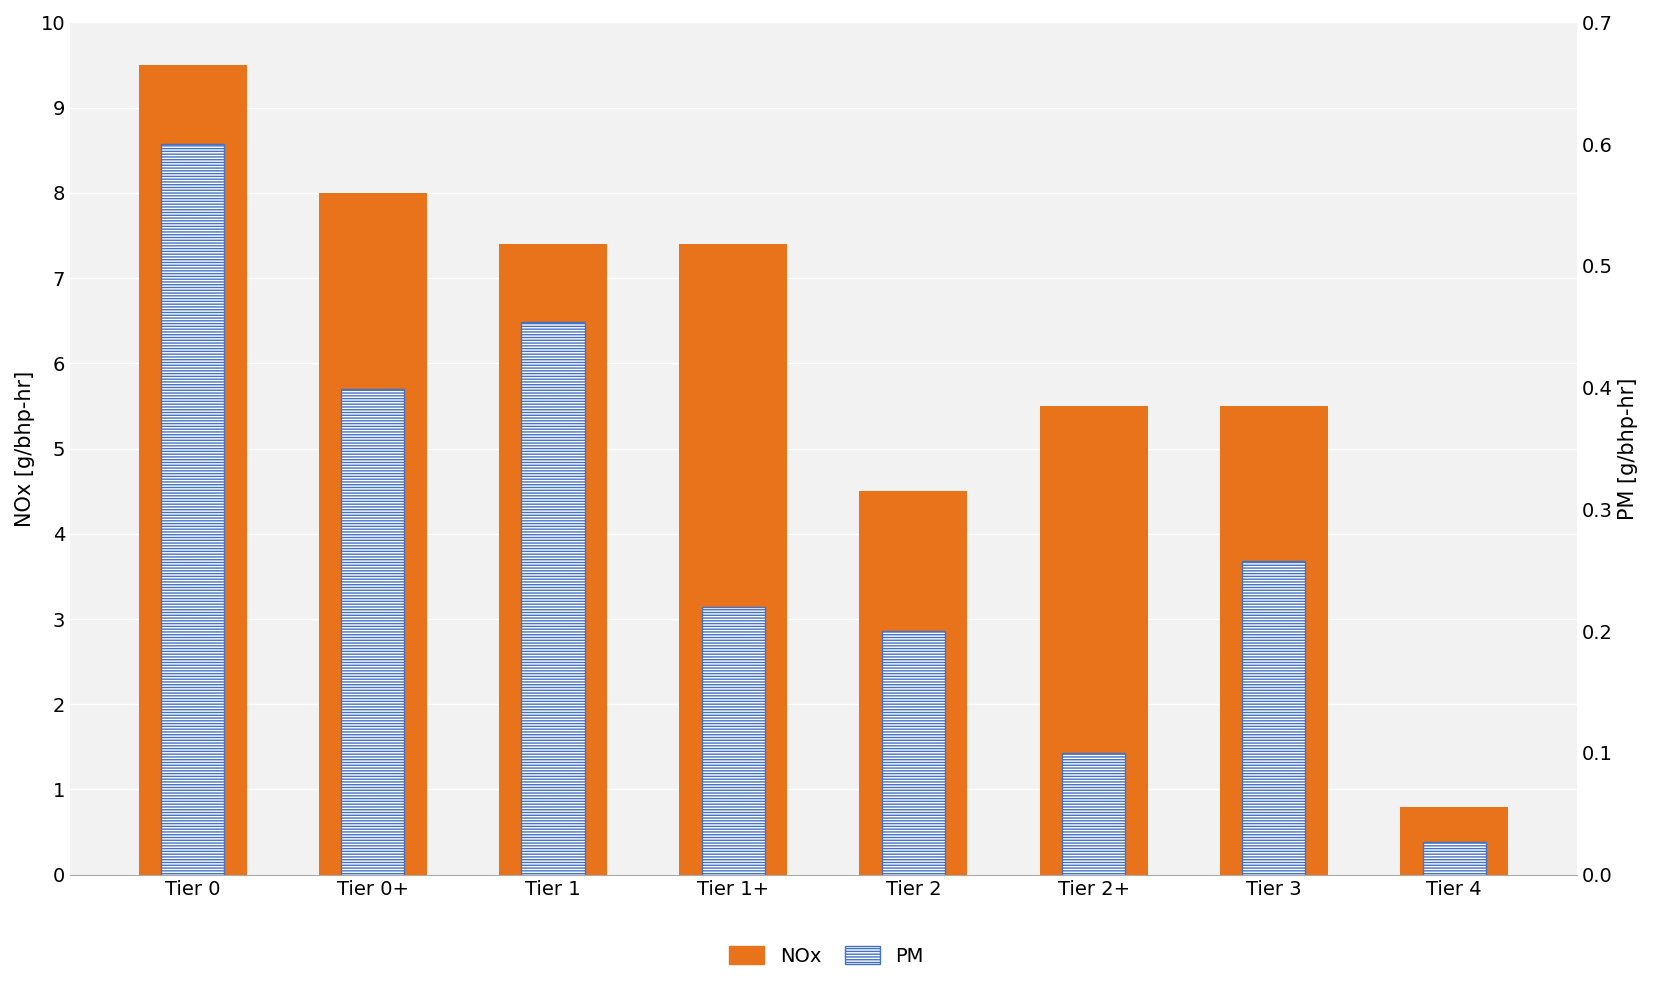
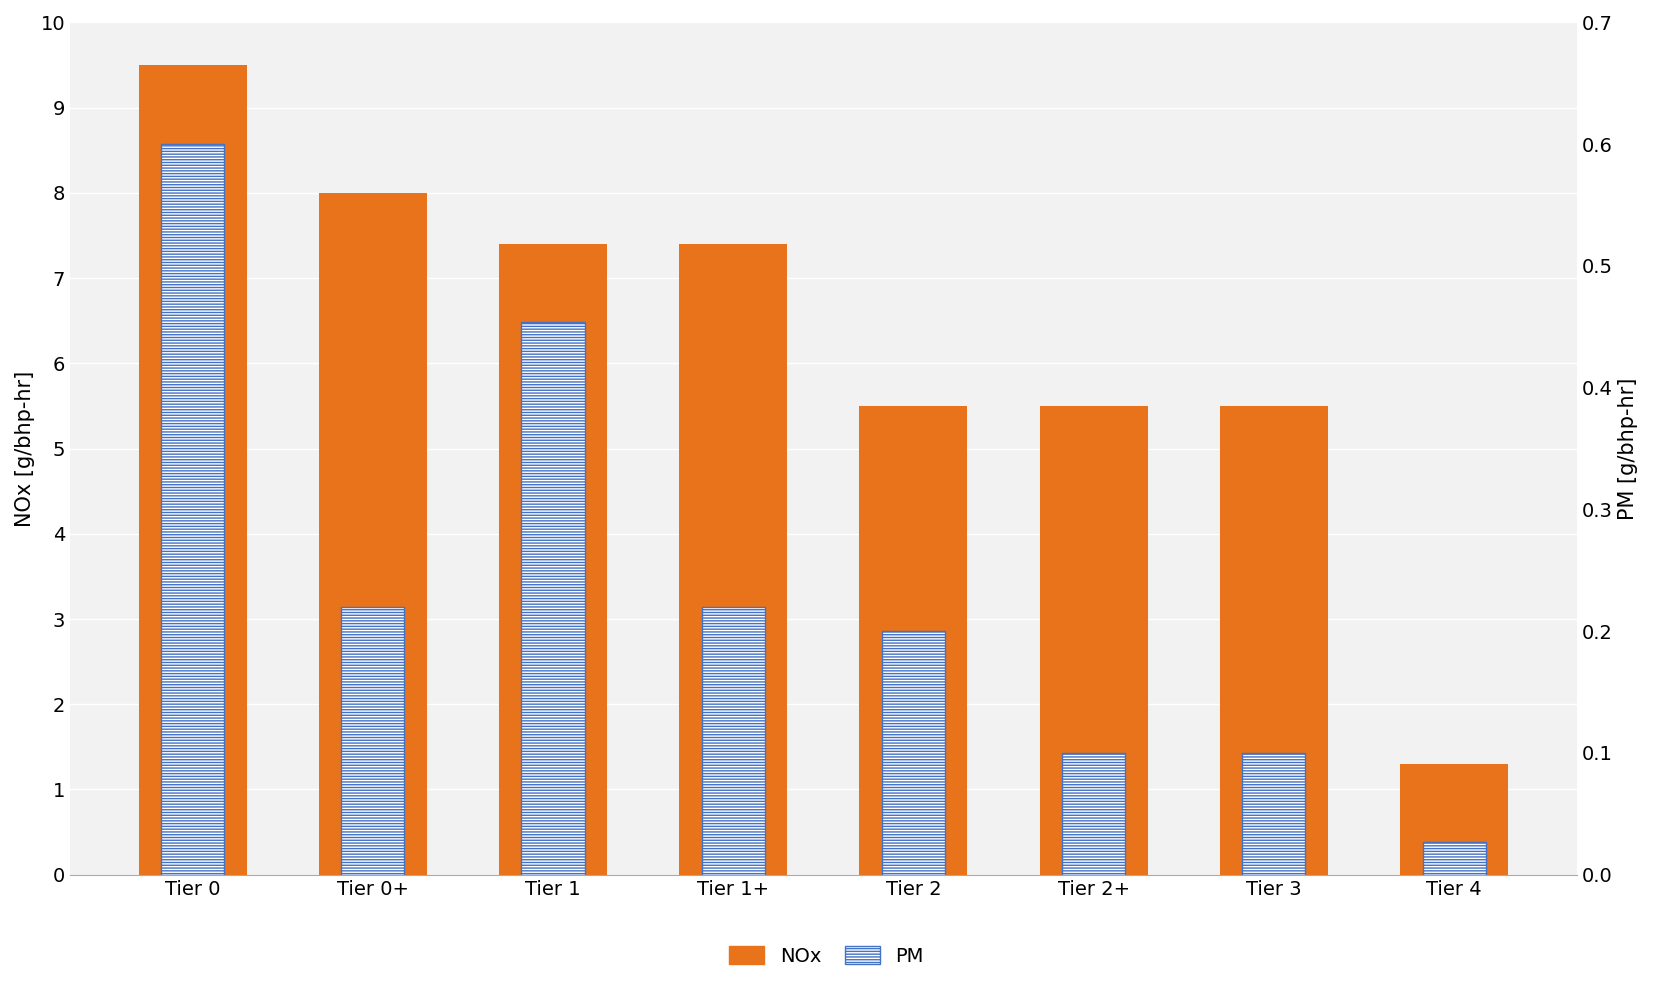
PM/Tier 0+: 0.399 -> 0.220
NOx/Tier 2: 4.5 -> 5.5
PM/Tier 3: 0.258 -> 0.100
NOx/Tier 4: 0.8 -> 1.3
